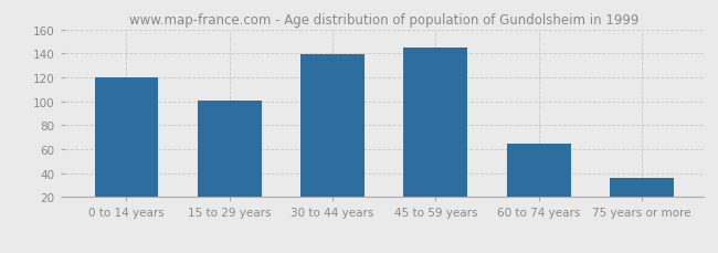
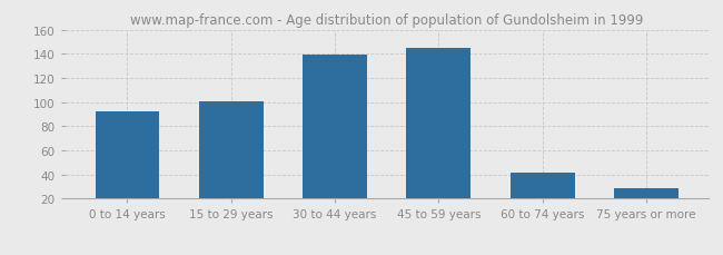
0 to 14 years: 120 -> 92
60 to 74 years: 65 -> 42
75 years or more: 36 -> 29
